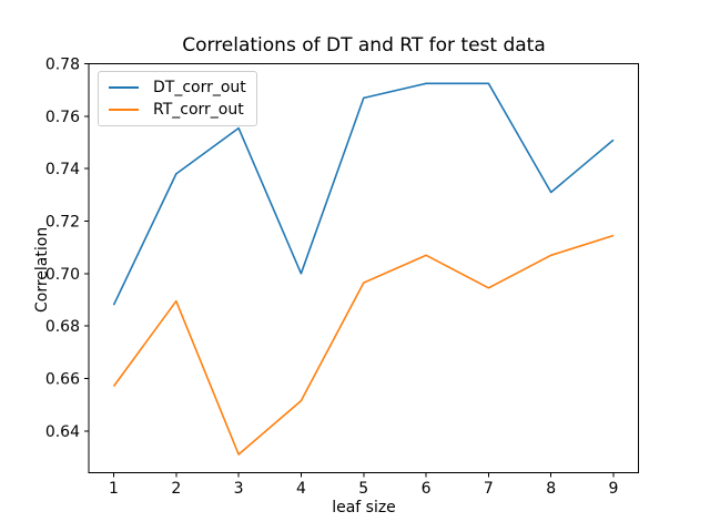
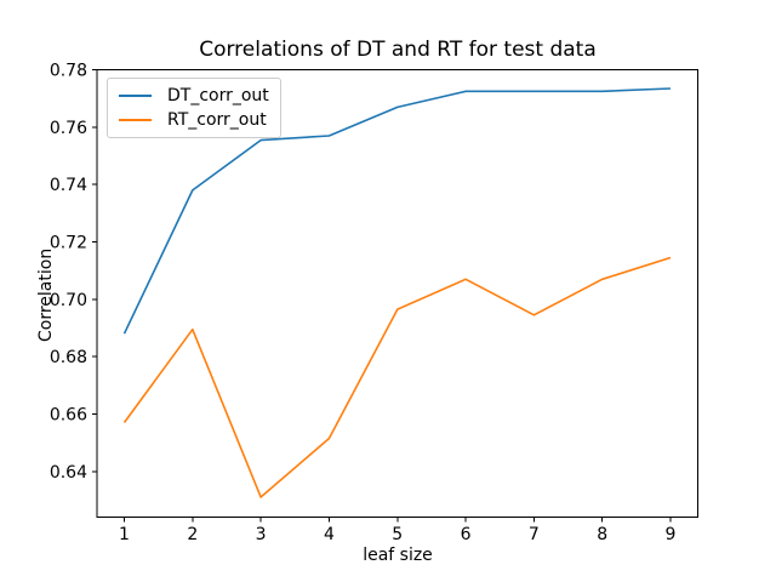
DT_corr_out/4: 0.700 -> 0.757
DT_corr_out/8: 0.731 -> 0.772
DT_corr_out/9: 0.751 -> 0.773
